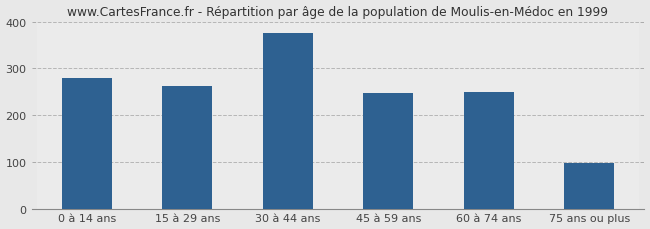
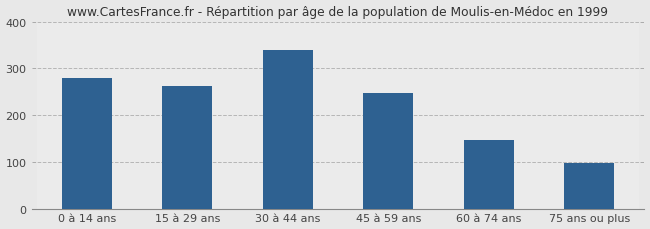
30 à 44 ans: 375 -> 338
60 à 74 ans: 250 -> 146
